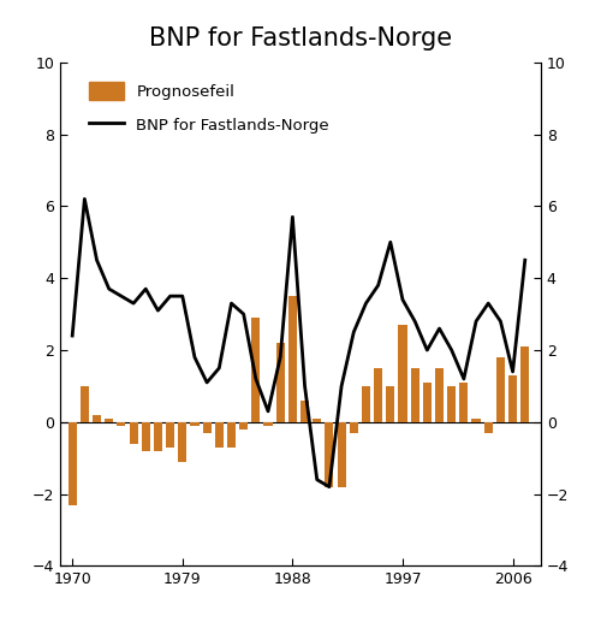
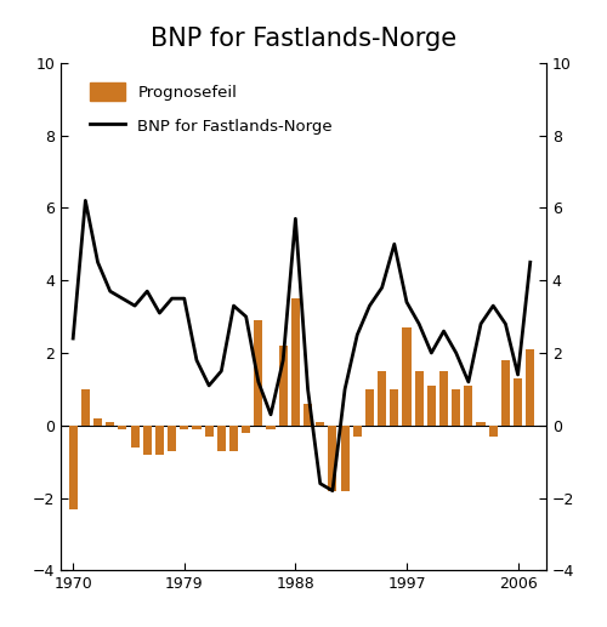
Prognosefeil/1979: -1.1 -> -0.1
